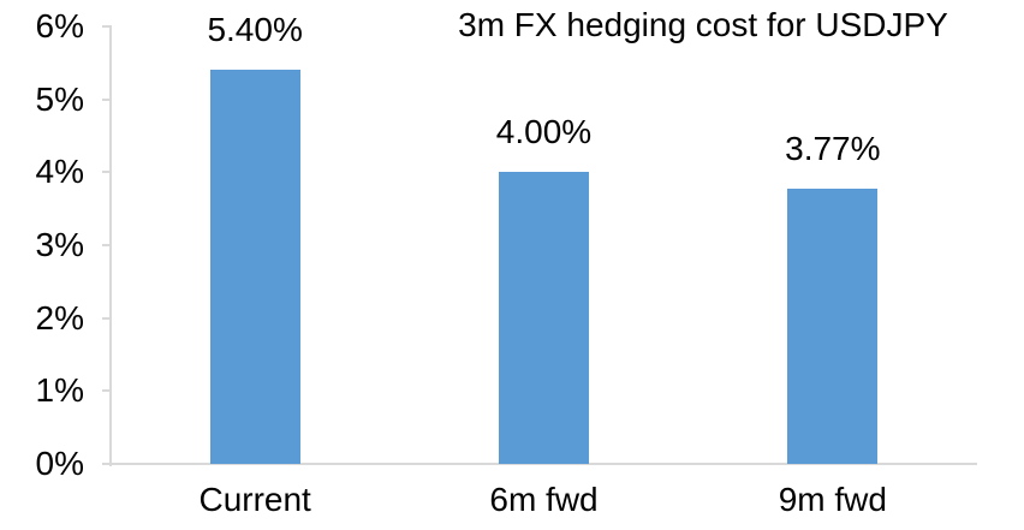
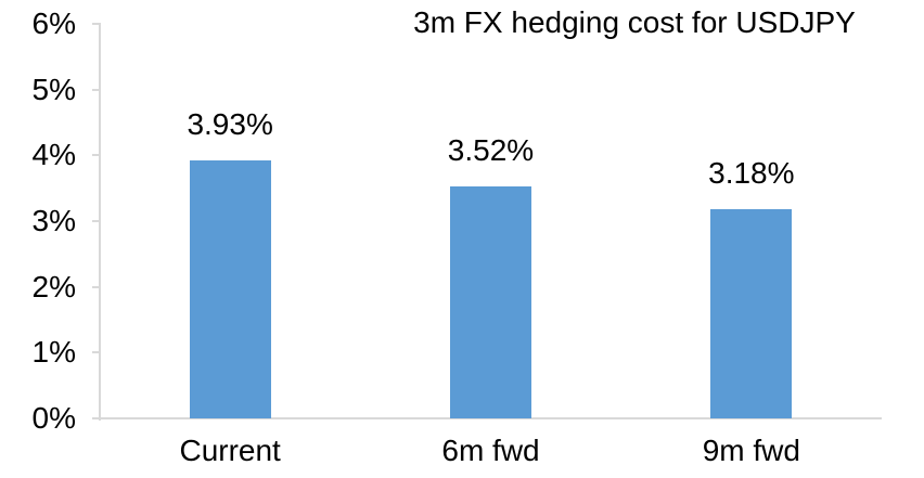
Current: 5.40% -> 3.93%
6m fwd: 4.00% -> 3.52%
9m fwd: 3.77% -> 3.18%
